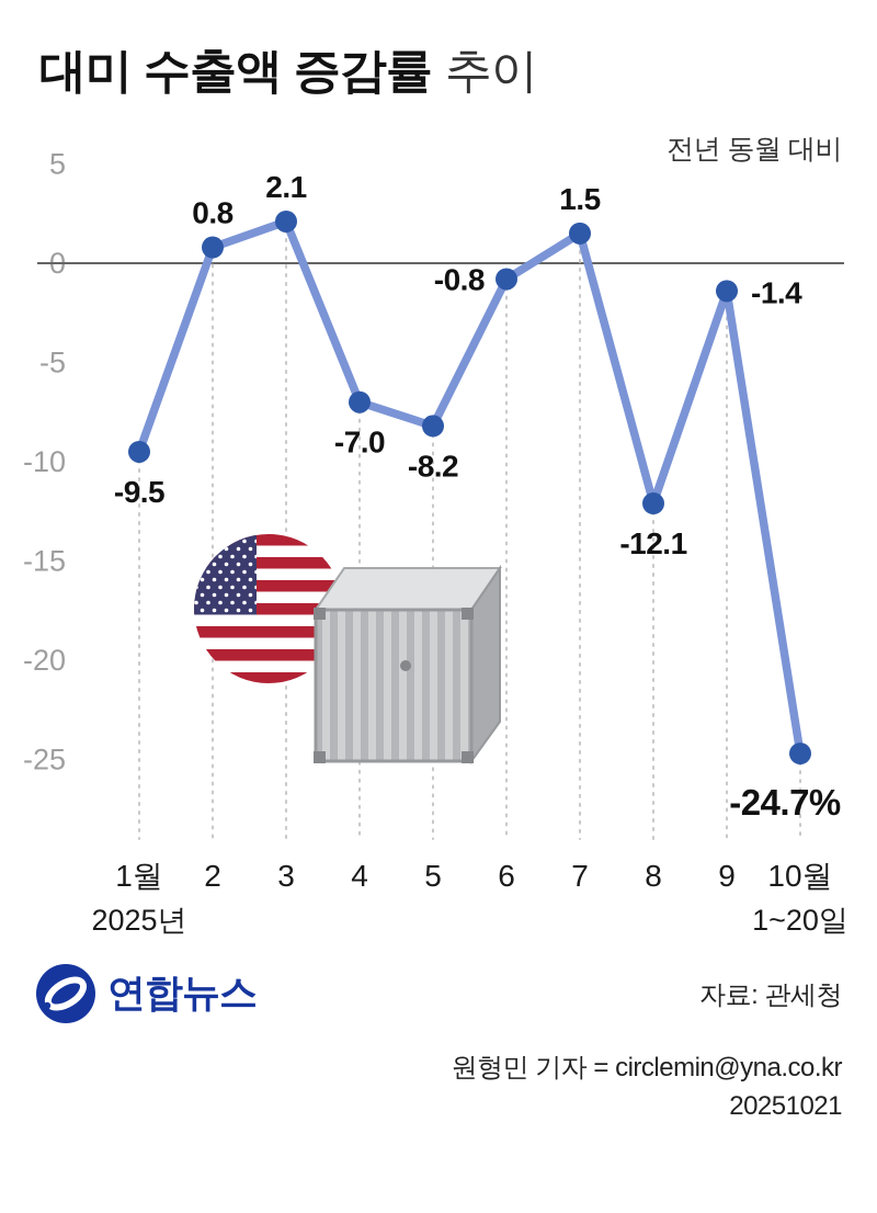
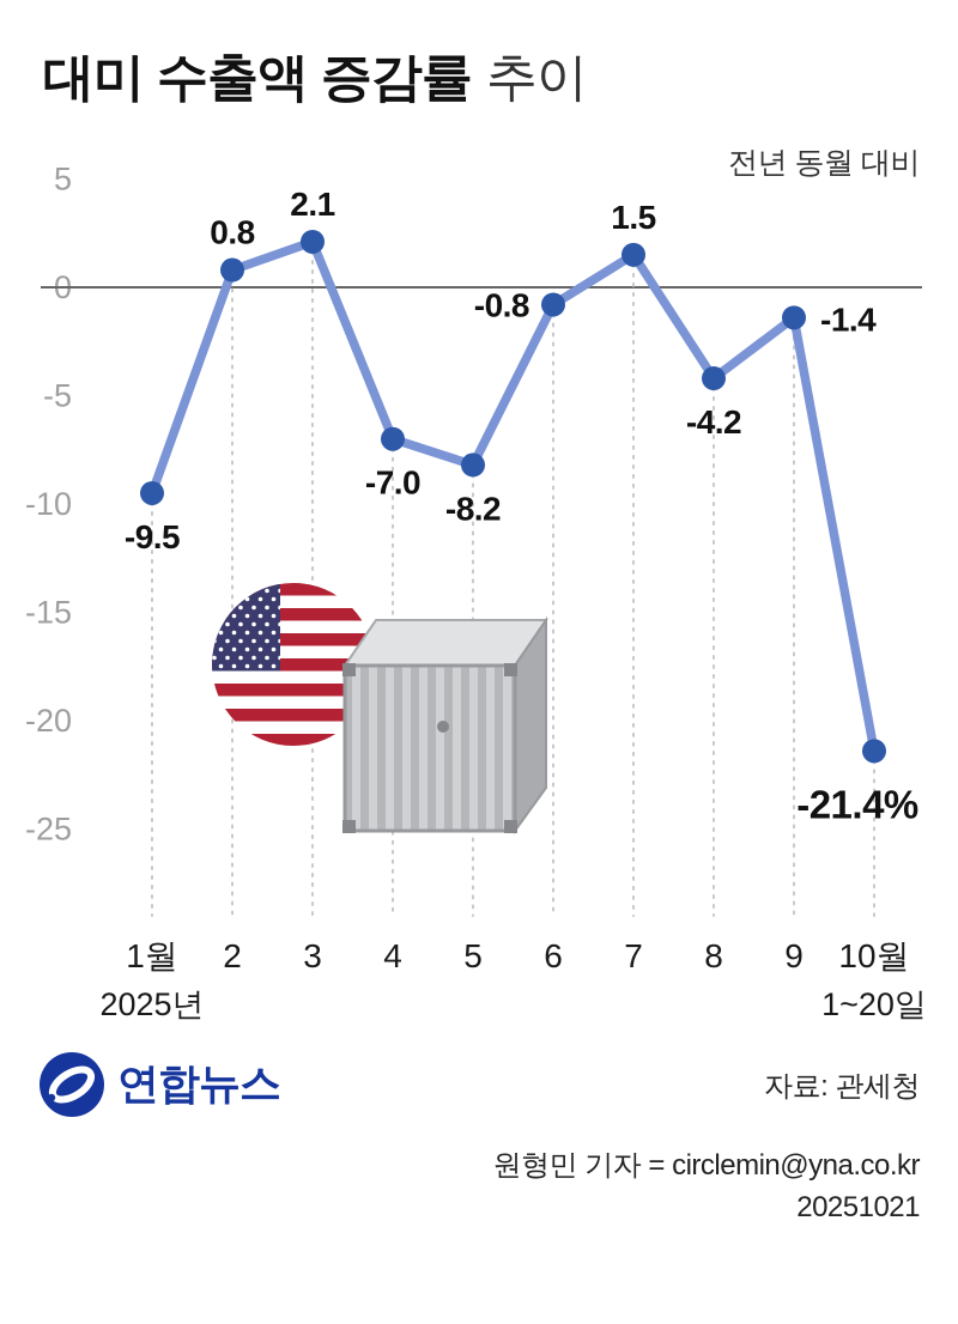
8: -12.1 -> -4.2
10월: -24.7% -> -21.4%
